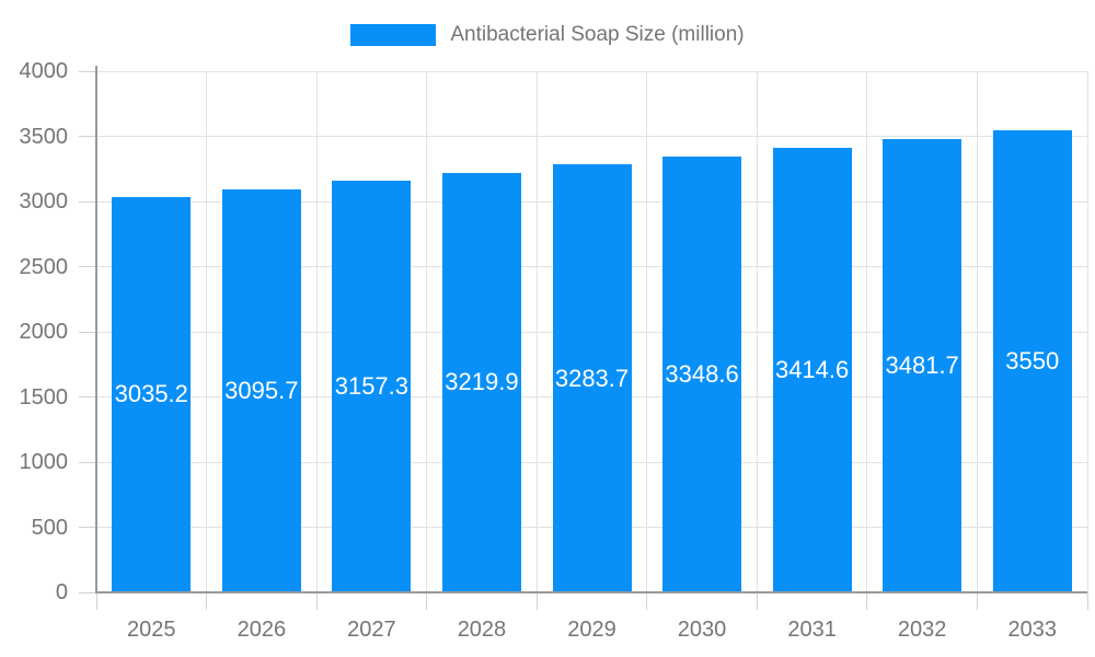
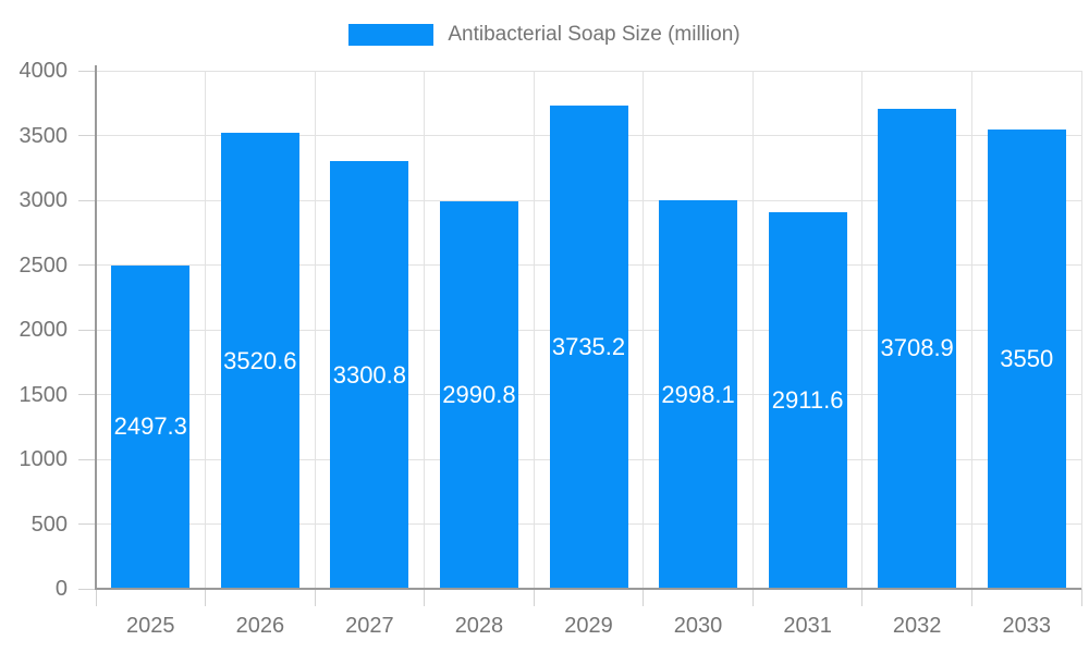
2025: 3035.2 -> 2497.3
2026: 3095.7 -> 3520.6
2027: 3157.3 -> 3300.8
2028: 3219.9 -> 2990.8
2029: 3283.7 -> 3735.2
2030: 3348.6 -> 2998.1
2031: 3414.6 -> 2911.6
2032: 3481.7 -> 3708.9
